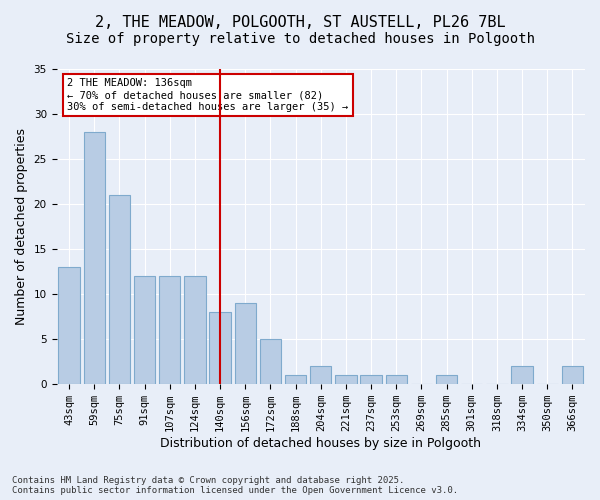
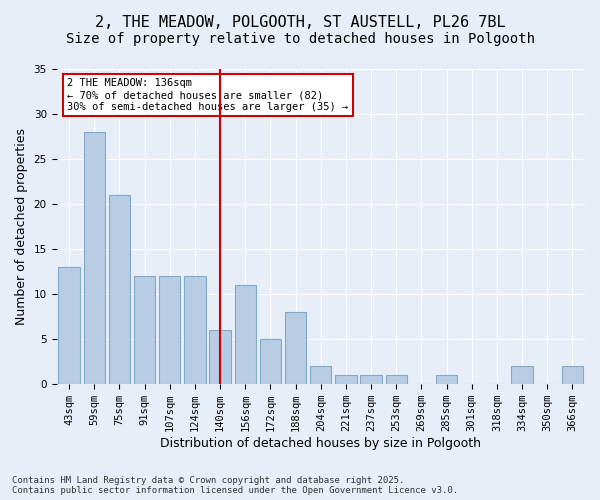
140sqm: 8 -> 6
156sqm: 9 -> 11
188sqm: 1 -> 8
